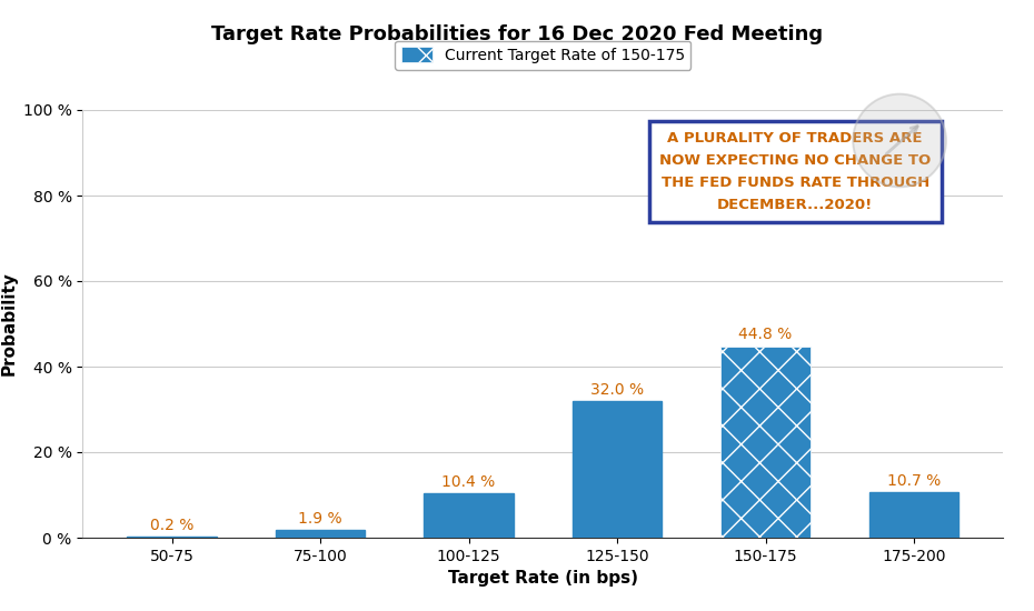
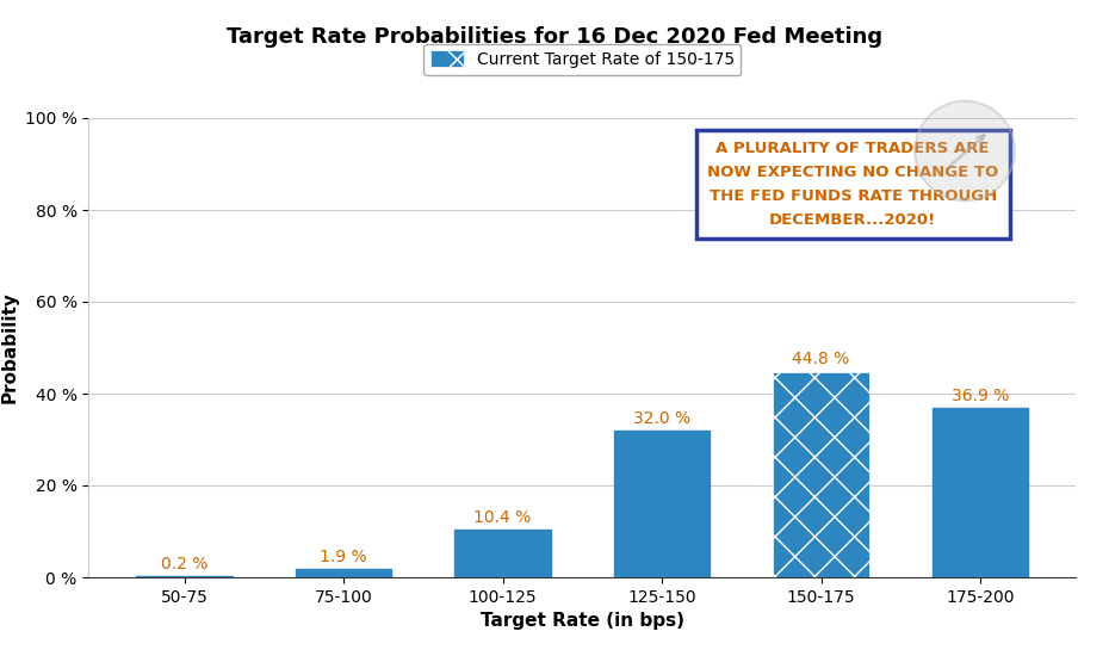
175-200: 10.7 -> 36.9
